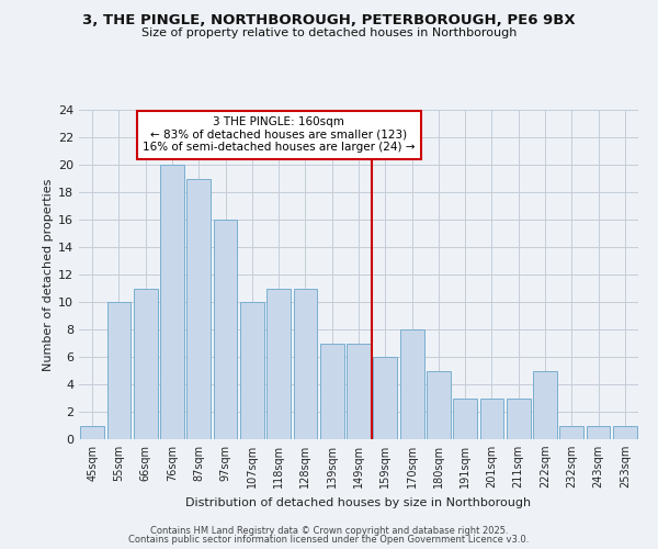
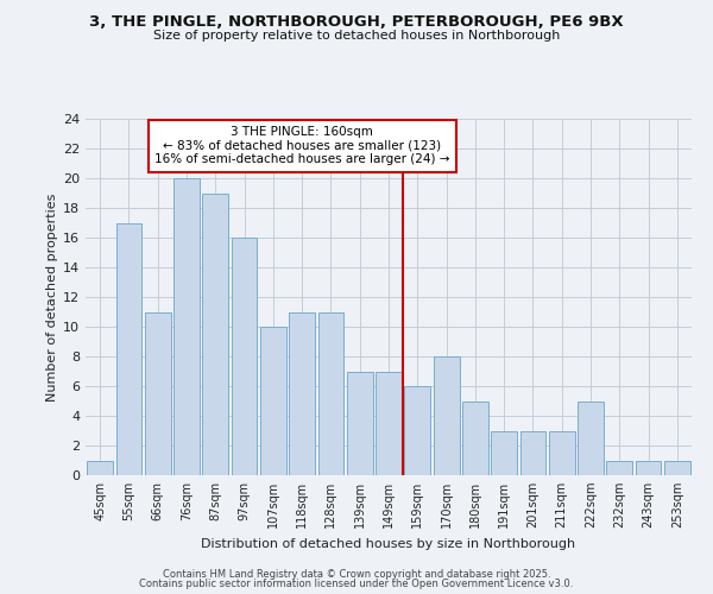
55sqm: 10 -> 17
